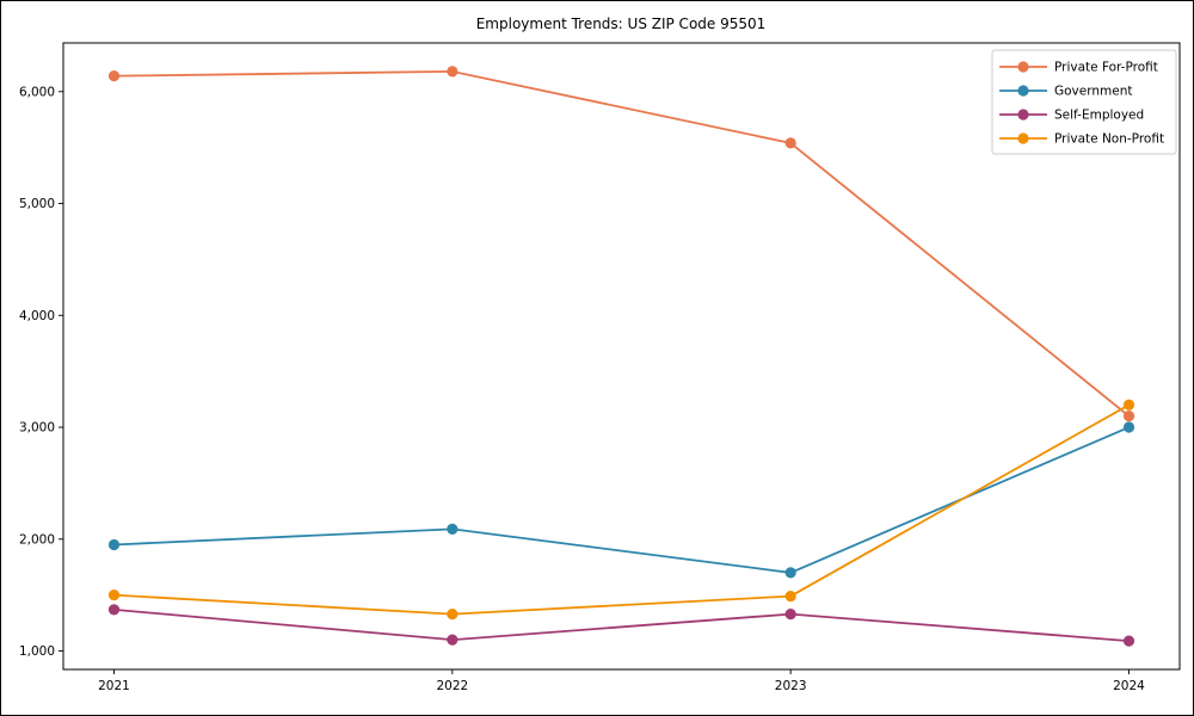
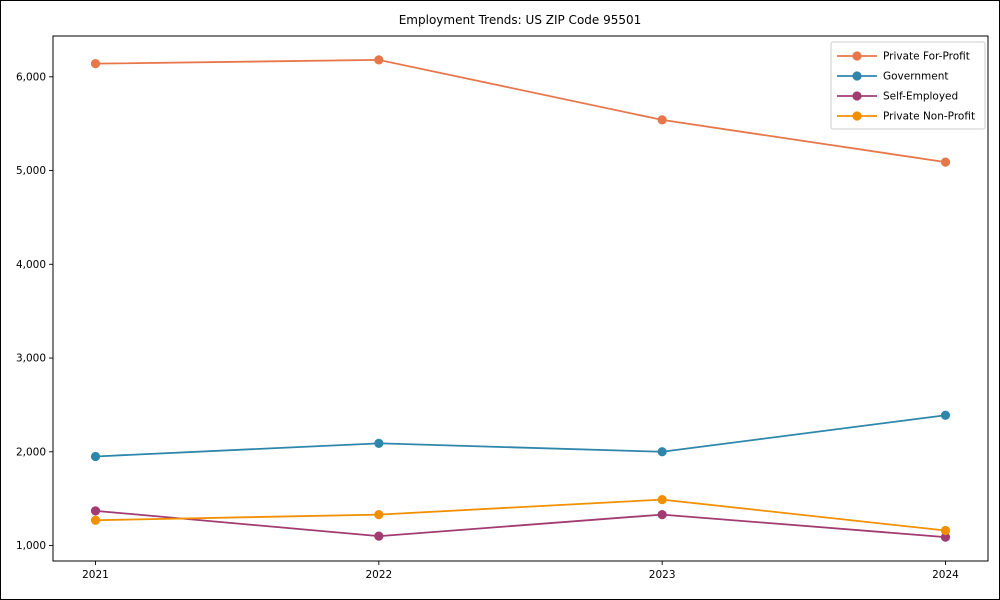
Private Non-Profit/2021: 1500 -> 1300
Government/2023: 1700 -> 2000
Private For-Profit/2024: 3100 -> 5100
Government/2024: 3000 -> 2400
Private Non-Profit/2024: 3200 -> 1200
